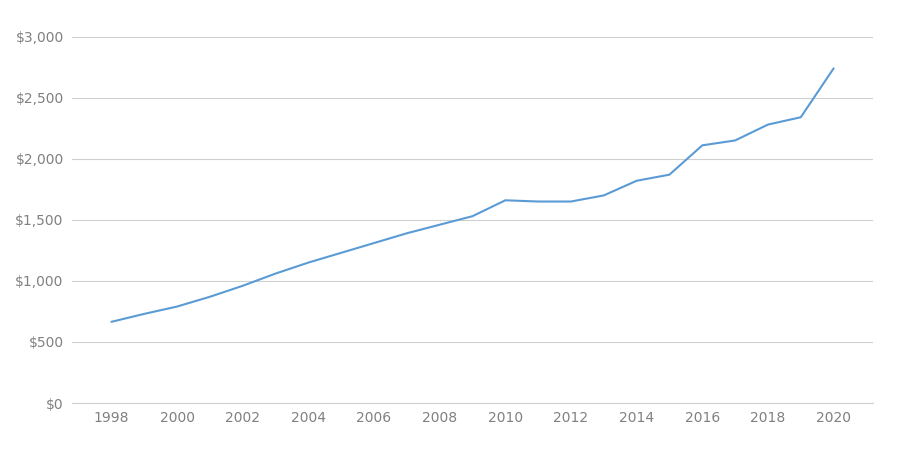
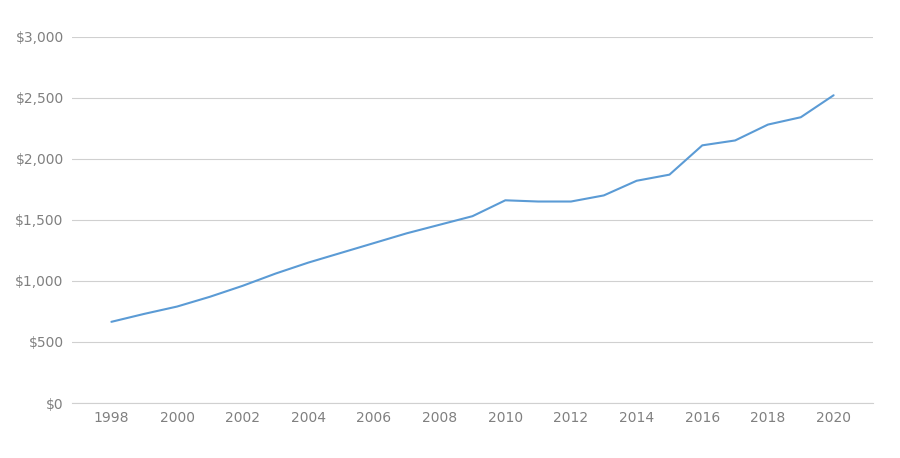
2020: $2,740 -> $2,520
